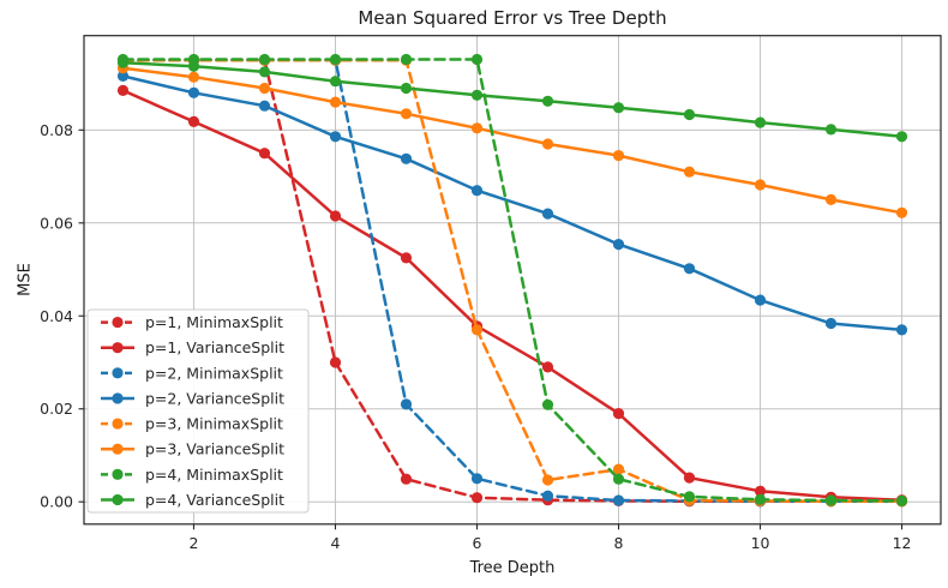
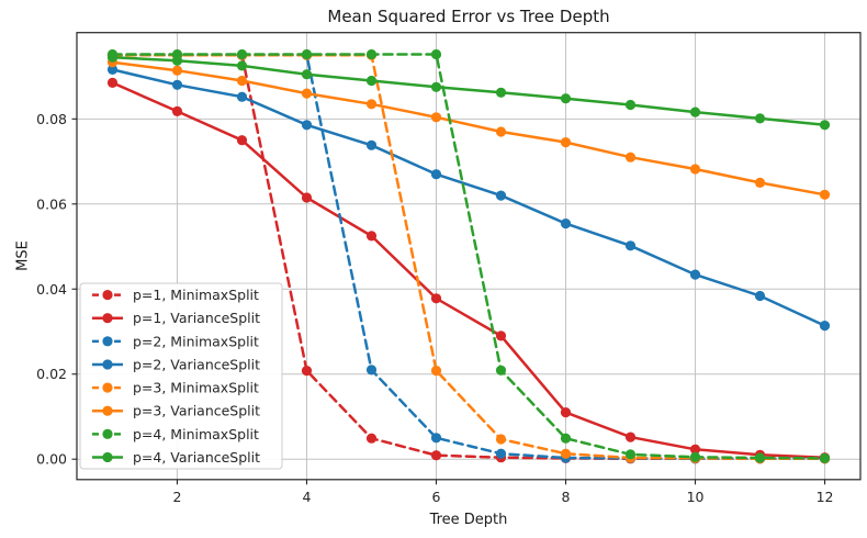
p=1, MinimaxSplit/4: 0.030 -> 0.021
p=3, MinimaxSplit/6: 0.037 -> 0.021
p=1, VarianceSplit/8: 0.019 -> 0.011
p=3, MinimaxSplit/8: 0.007 -> 0.001
p=2, VarianceSplit/12: 0.037 -> 0.031
